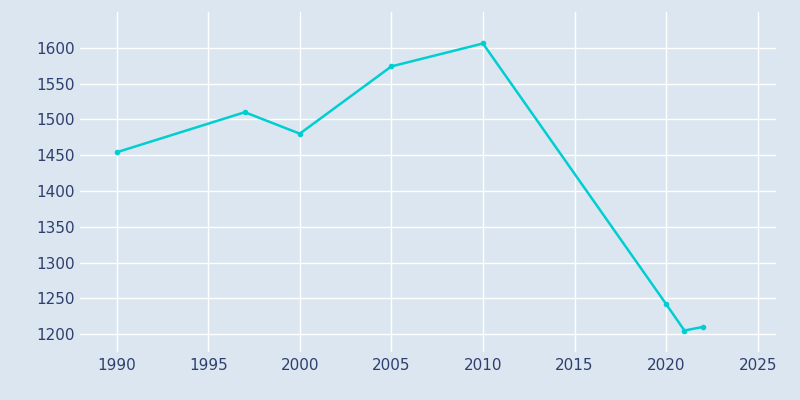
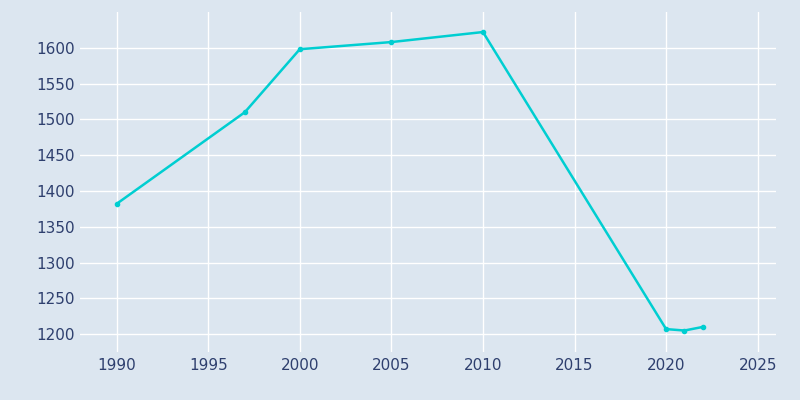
1990: 1454 -> 1382
2000: 1480 -> 1598
2005: 1574 -> 1608
2010: 1606 -> 1622
2020: 1242 -> 1207
